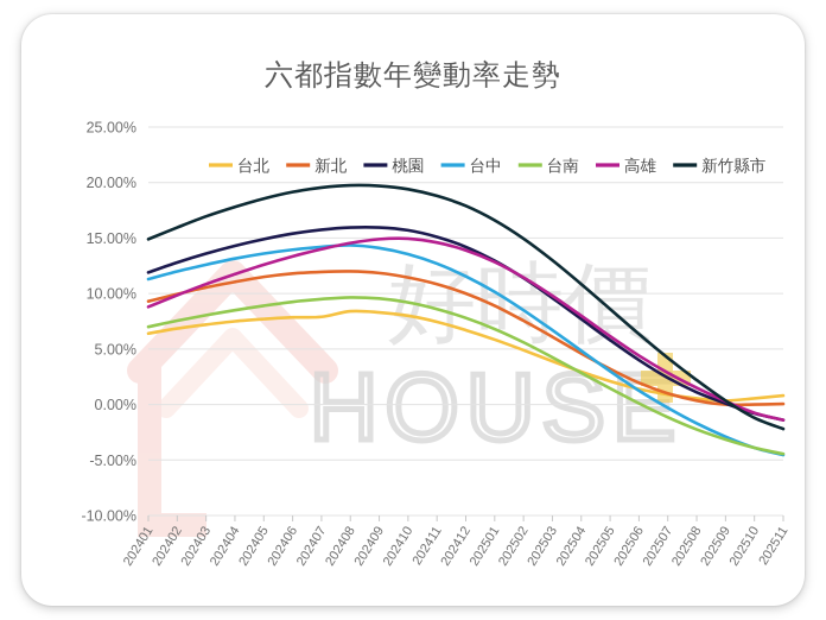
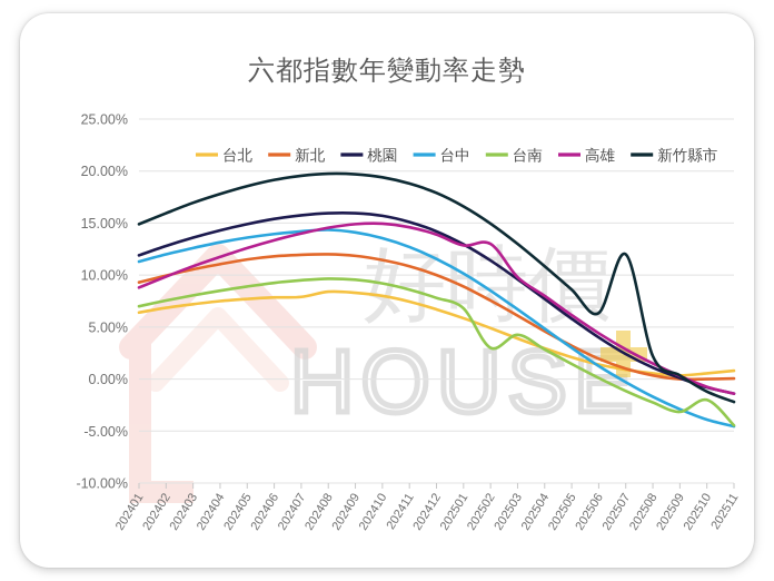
台南/202502: 6% -> 3%
高雄/202502: 11% -> 13%
新竹縣市/202507: 4% -> 12%
台南/202510: -4% -> -2%
